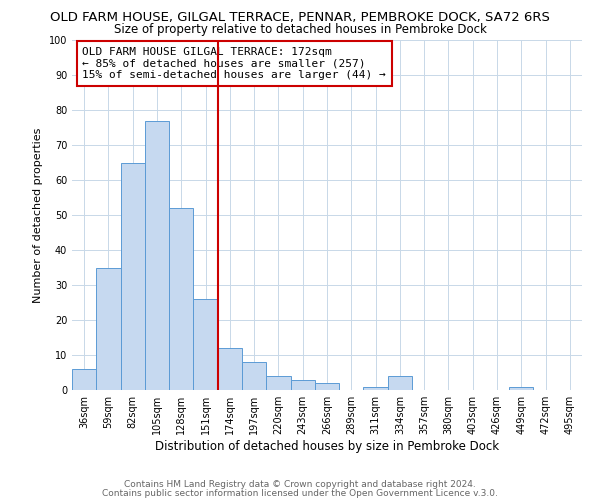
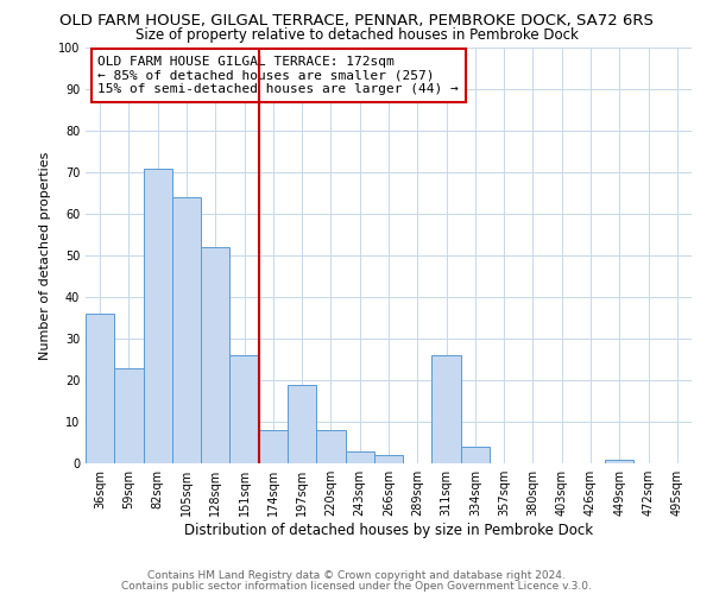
36sqm: 6 -> 36
59sqm: 35 -> 23
82sqm: 65 -> 71
105sqm: 77 -> 64
174sqm: 12 -> 8
197sqm: 8 -> 19
220sqm: 4 -> 8
311sqm: 1 -> 26
